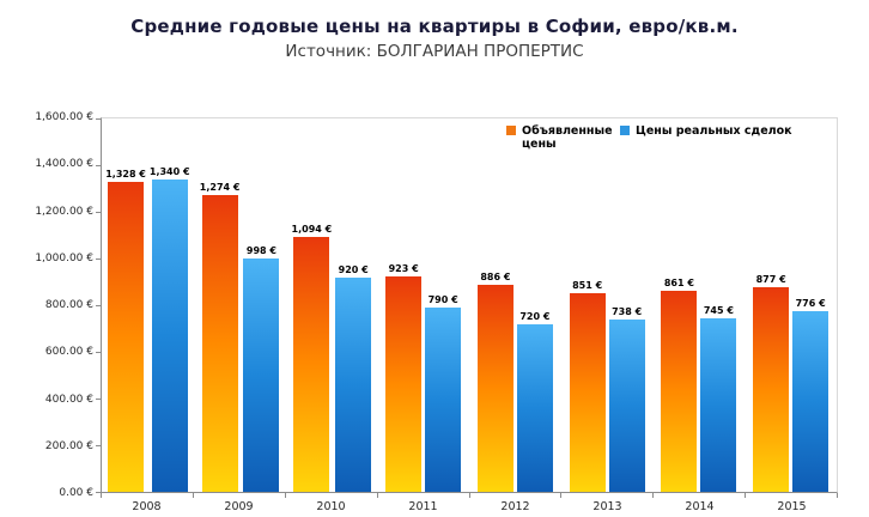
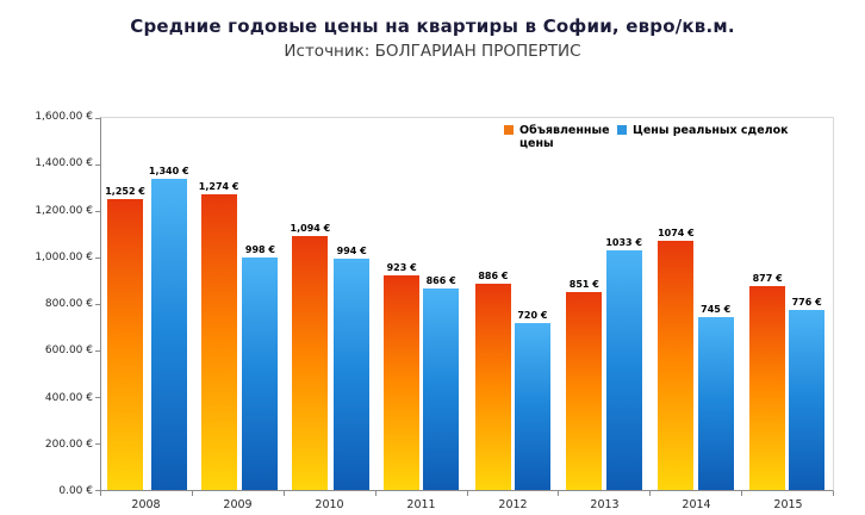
Объявленные цены/2008: 1,328 -> 1,252
Цены реальных сделок/2010: 920 -> 994
Цены реальных сделок/2011: 790 -> 866
Цены реальных сделок/2013: 738 -> 1033
Объявленные цены/2014: 861 -> 1074
